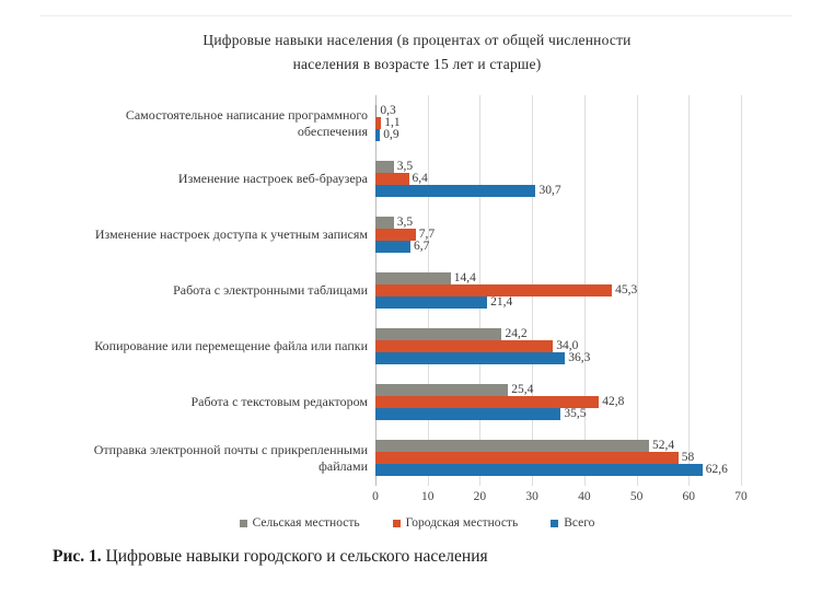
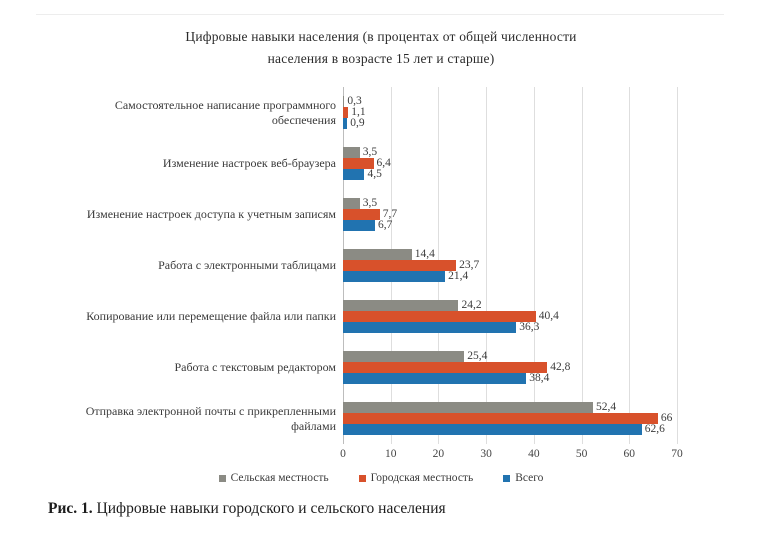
Всего/Изменение настроек веб-браузера: 30,7 -> 4,5
Городская местность/Работа с электронными таблицами: 45,3 -> 23,7
Городская местность/Копирование или перемещение файла или папки: 34,0 -> 40,4
Всего/Работа с текстовым редактором: 35,5 -> 38,4
Городская местность/Отправка электронной почты с прикрепленными файлами: 58 -> 66
